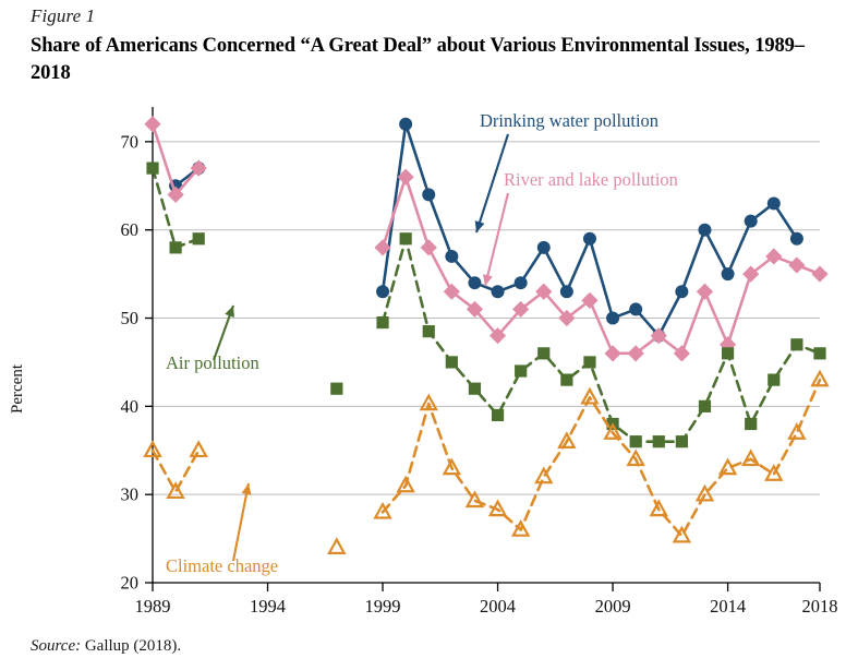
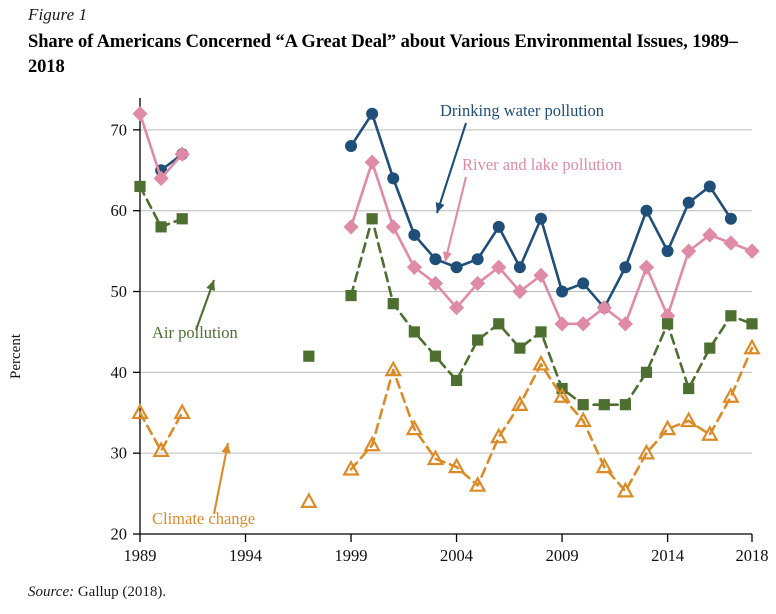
Air pollution/1989: 67 -> 63
Drinking water pollution/1999: 53 -> 68
